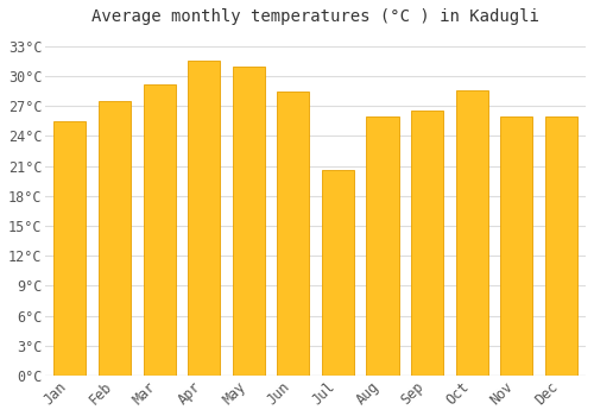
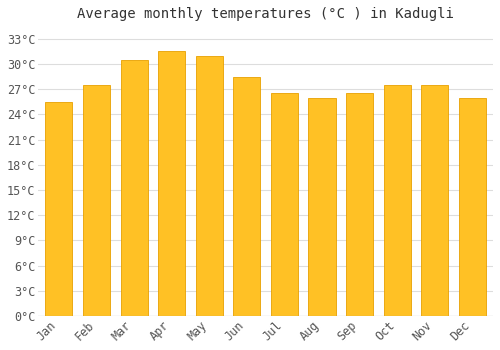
Mar: 29.2°C -> 30.5°C
Jul: 20.6°C -> 26.5°C
Oct: 28.6°C -> 27.5°C
Nov: 26.0°C -> 27.5°C
